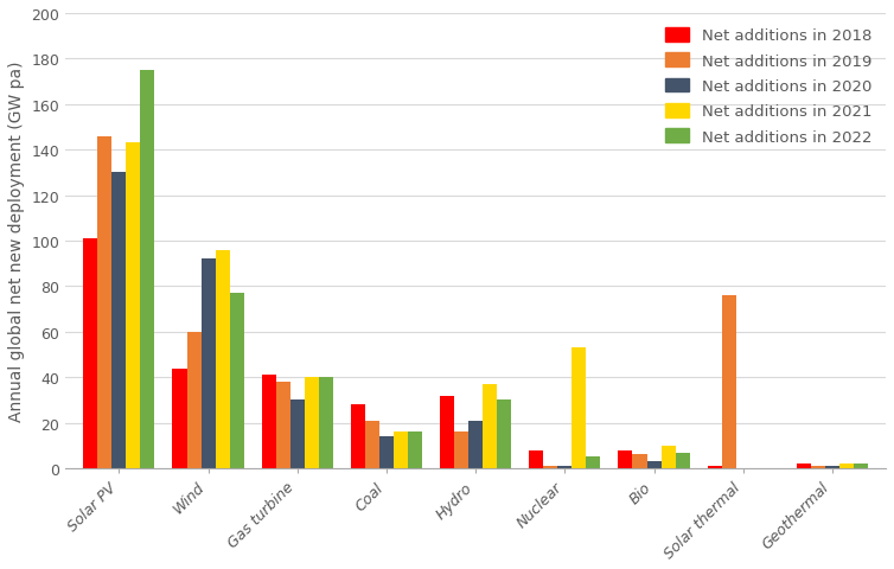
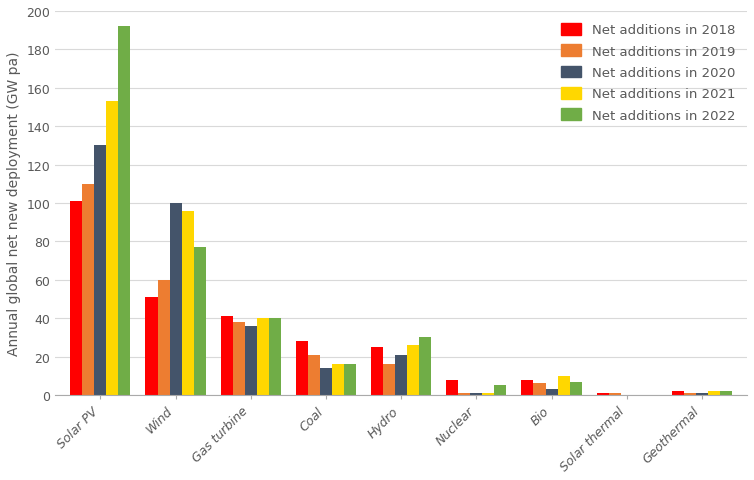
Net additions in 2019/Solar PV: 146 -> 110
Net additions in 2021/Solar PV: 143 -> 153
Net additions in 2022/Solar PV: 175 -> 192
Net additions in 2018/Wind: 44 -> 51
Net additions in 2020/Wind: 92 -> 100
Net additions in 2020/Gas turbine: 30 -> 36
Net additions in 2018/Hydro: 32 -> 25
Net additions in 2021/Hydro: 37 -> 26
Net additions in 2021/Nuclear: 53 -> 1
Net additions in 2019/Solar thermal: 76 -> 1
